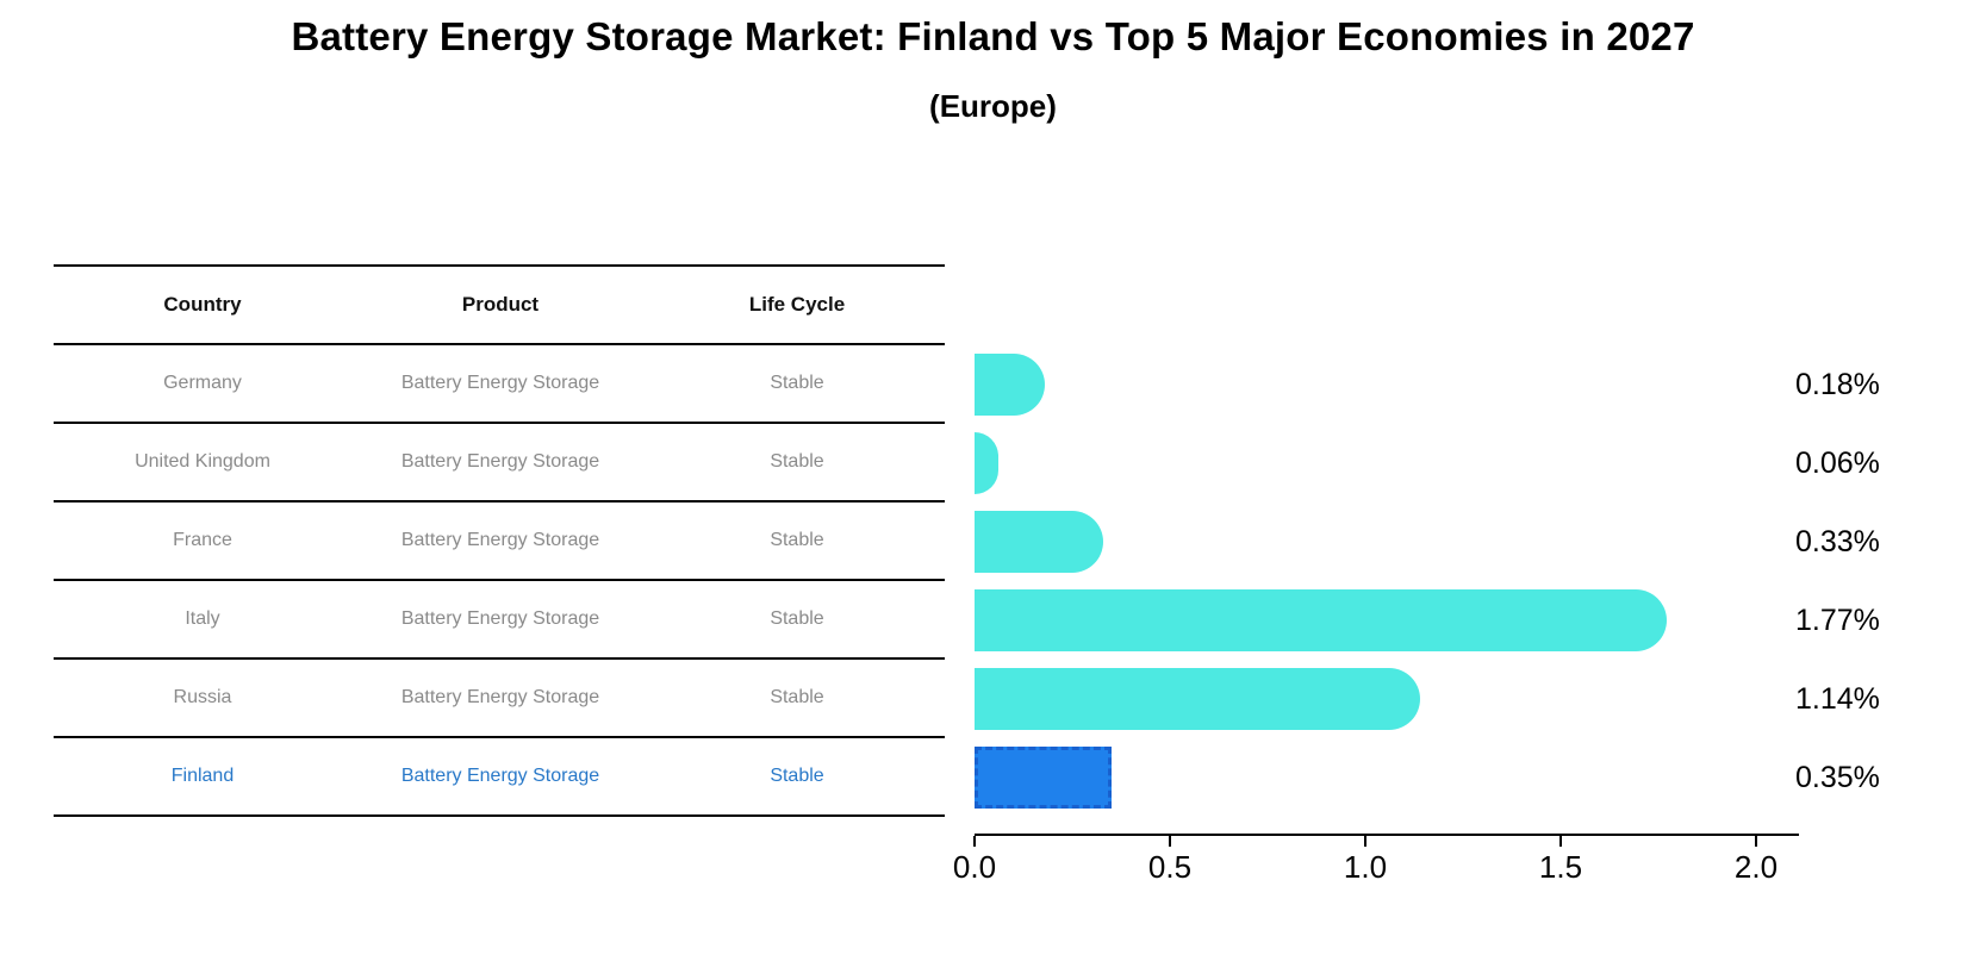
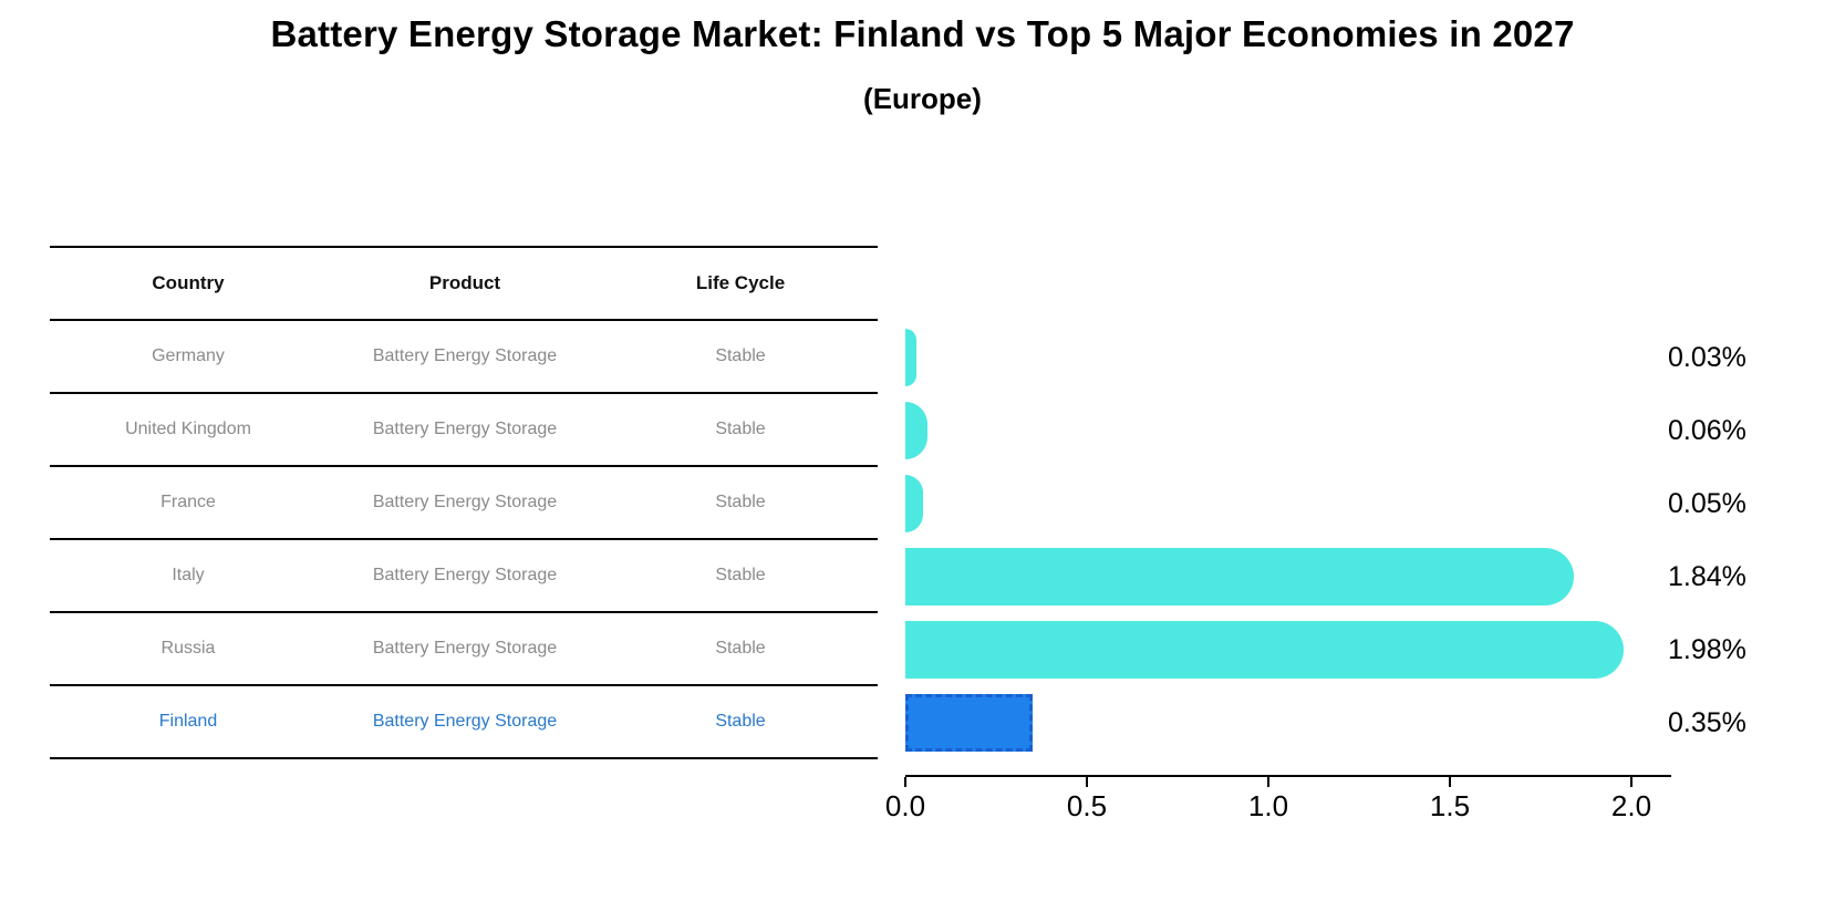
Germany: 0.18% -> 0.03%
France: 0.33% -> 0.05%
Italy: 1.77% -> 1.84%
Russia: 1.14% -> 1.98%
